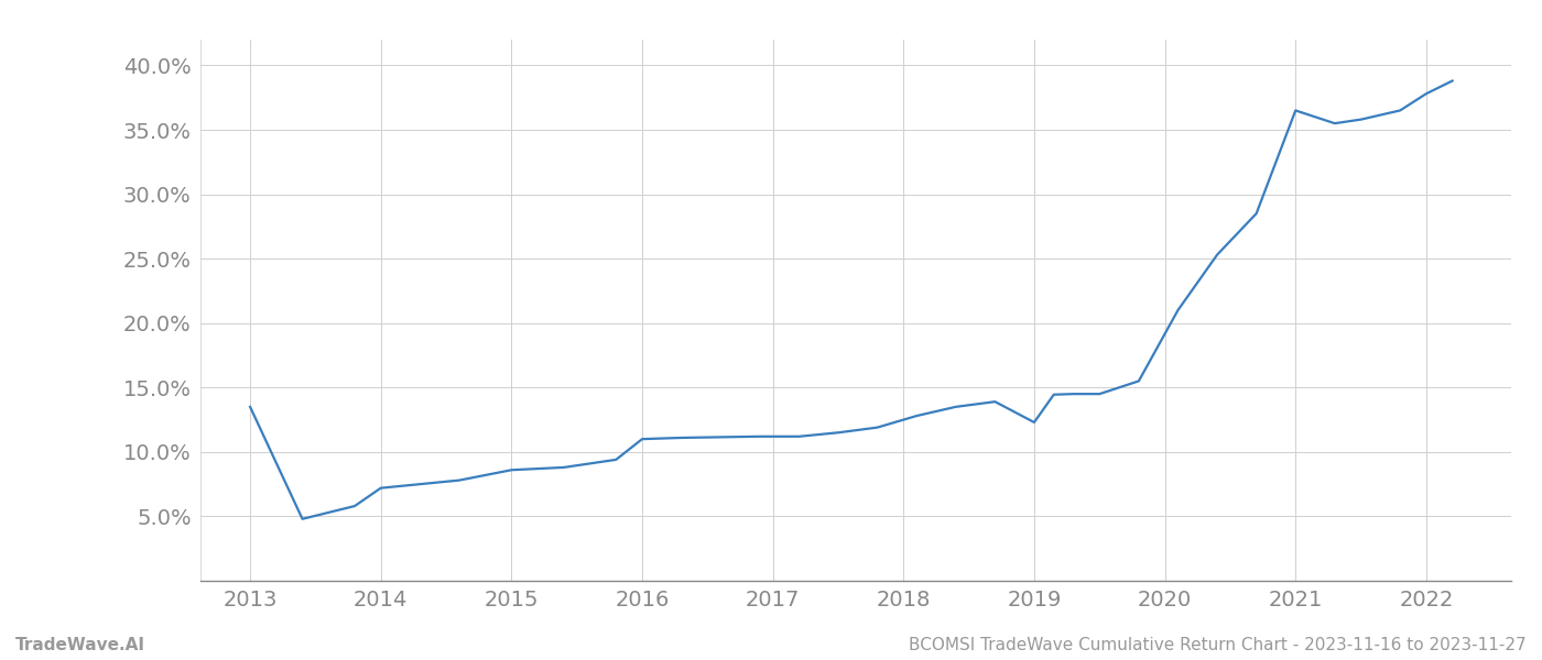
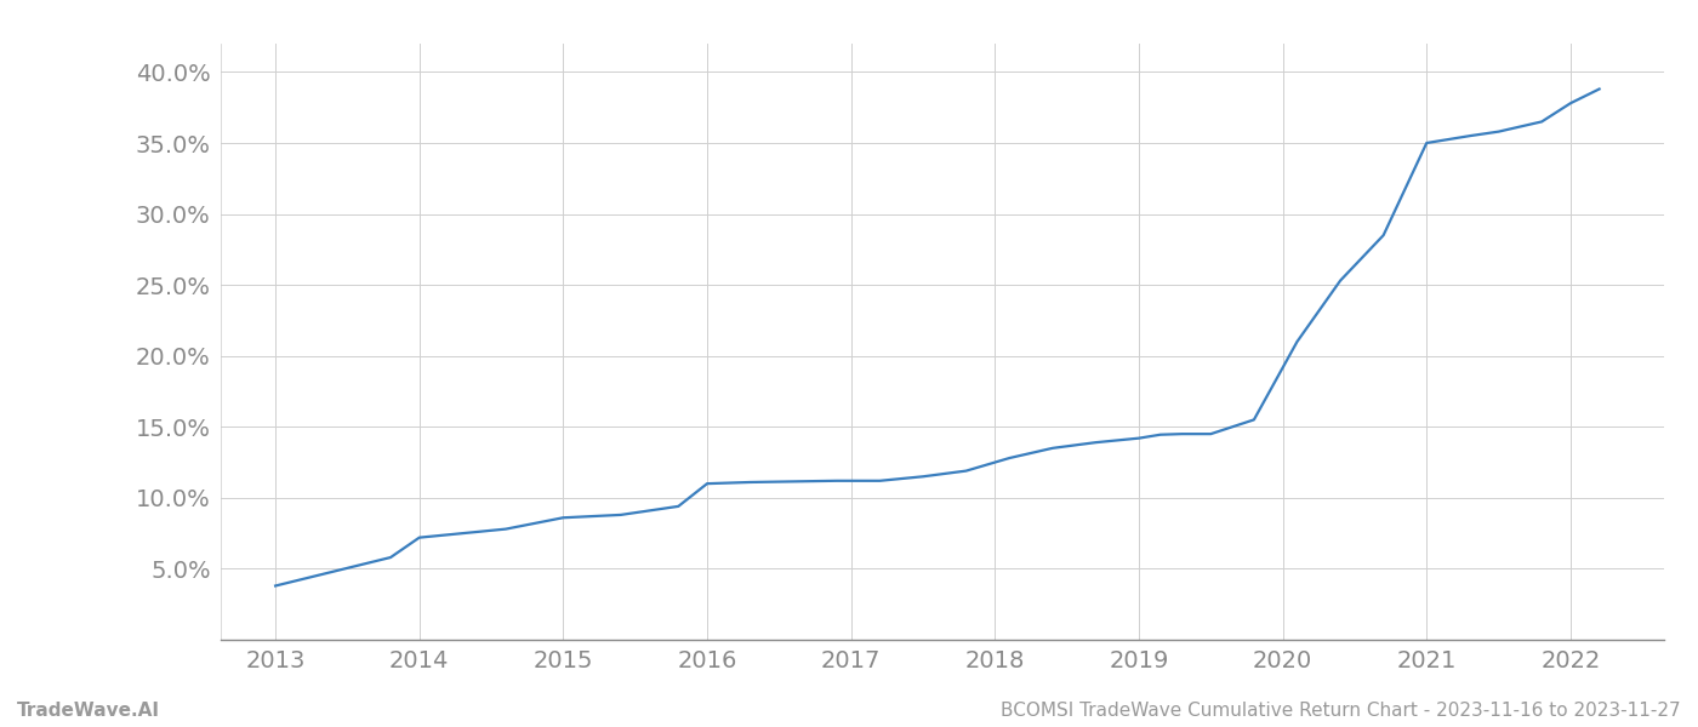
2013: 13.5% -> 3.8%
2019: 12.3% -> 14.2%
2021: 36.5% -> 35.0%
